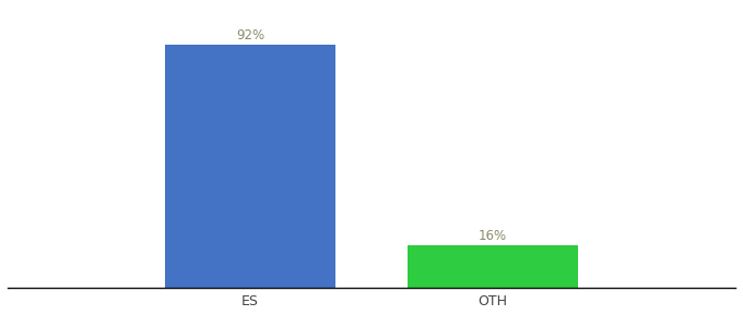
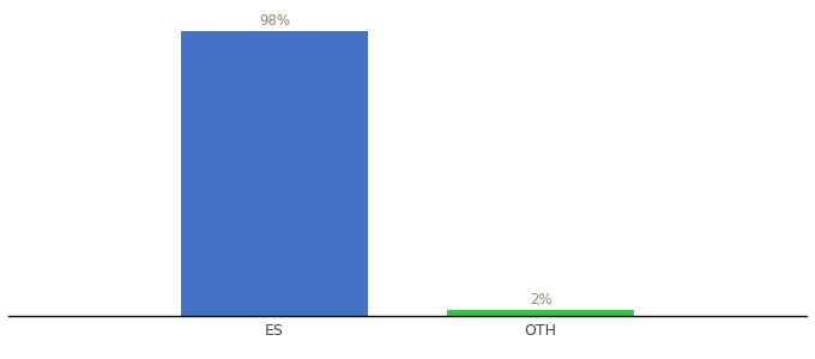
ES: 92% -> 98%
OTH: 16% -> 2%
